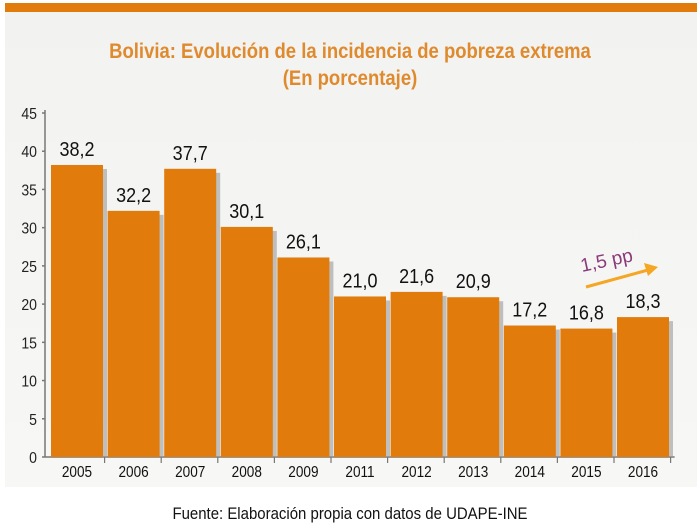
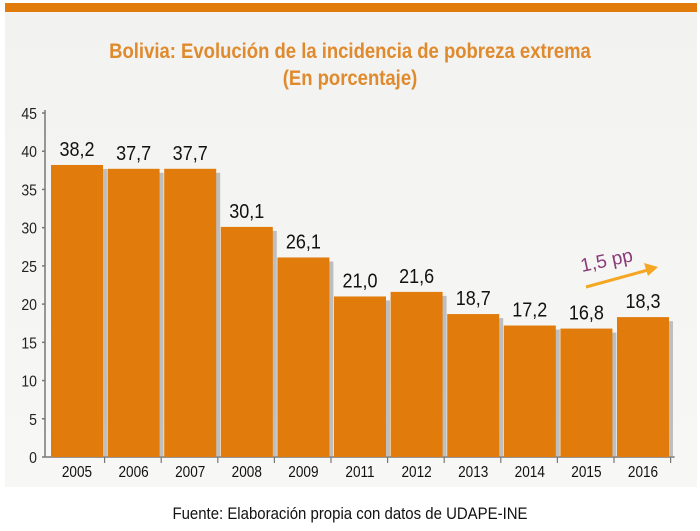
2006: 32,2 -> 37,7
2013: 20,9 -> 18,7
